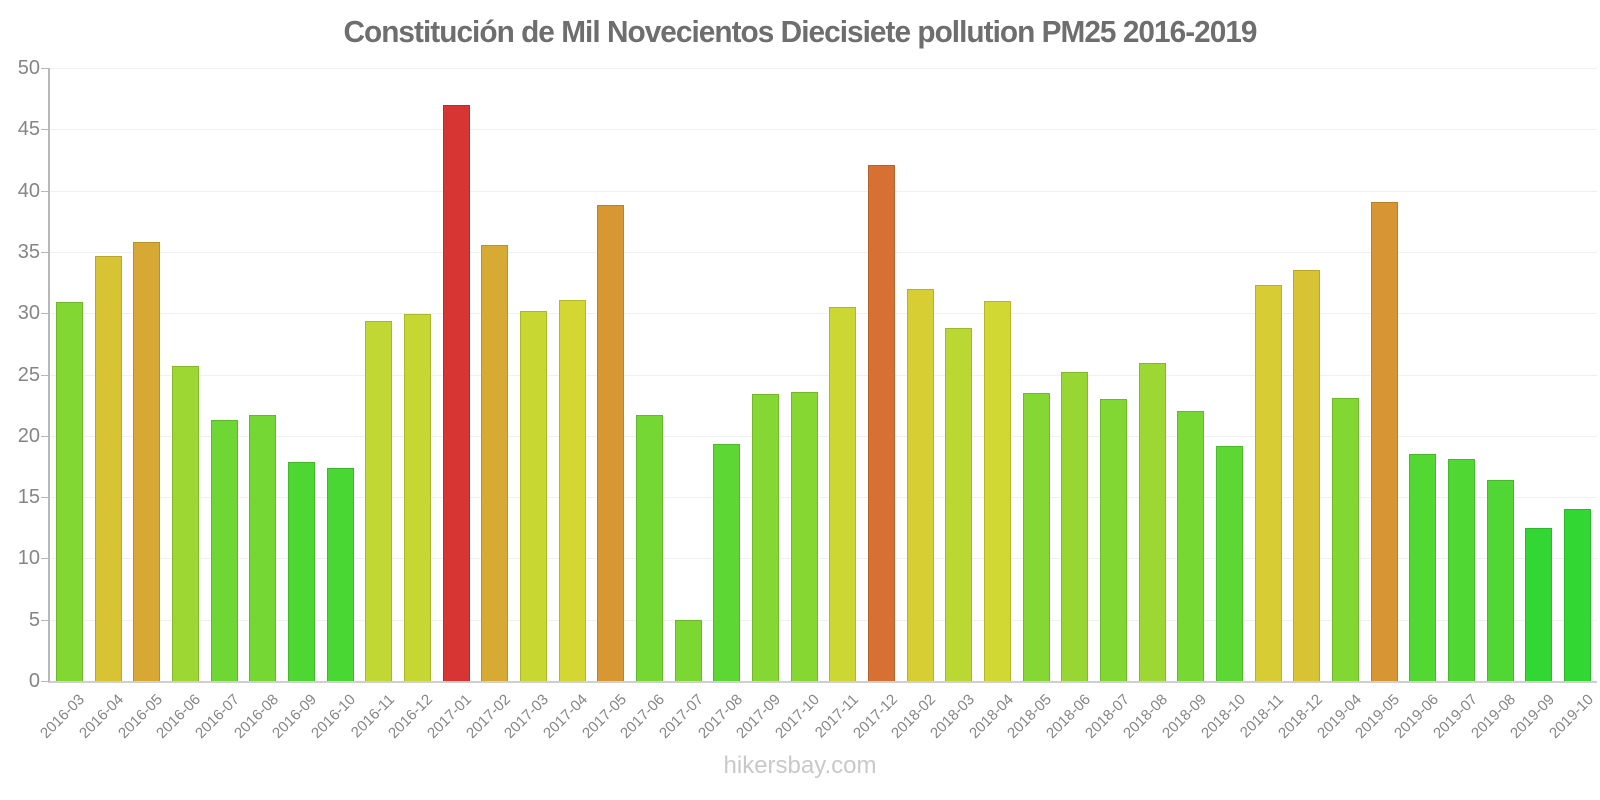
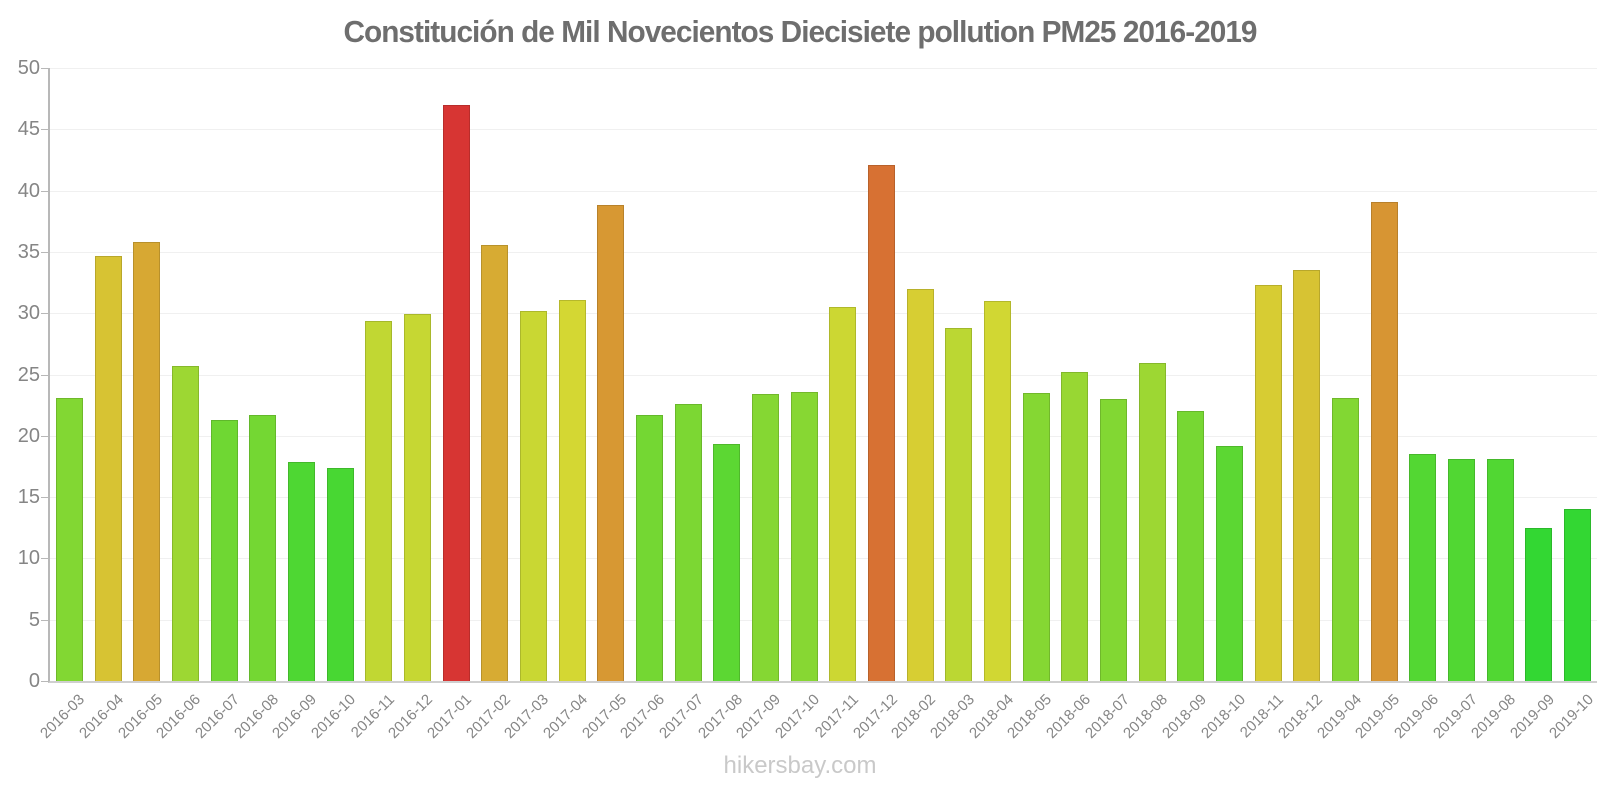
2016-03: 30.9 -> 23.1
2017-07: 5.0 -> 22.6
2019-08: 16.4 -> 18.1
